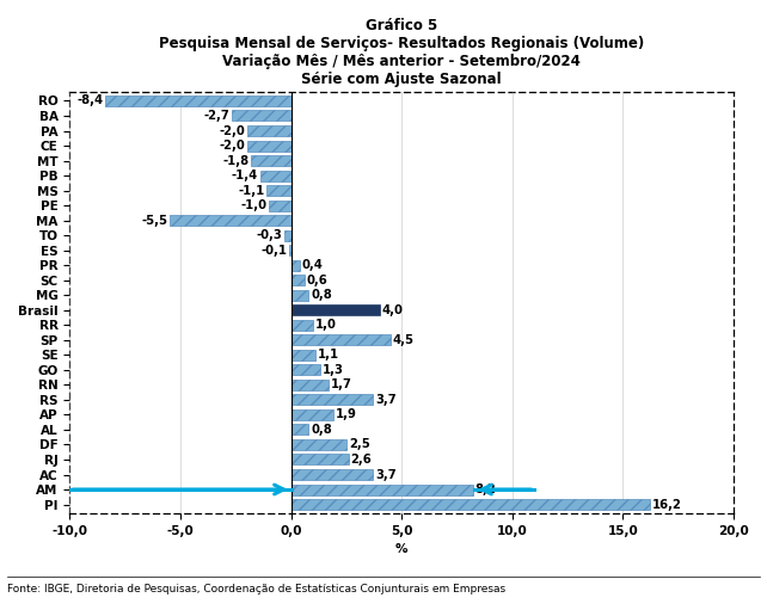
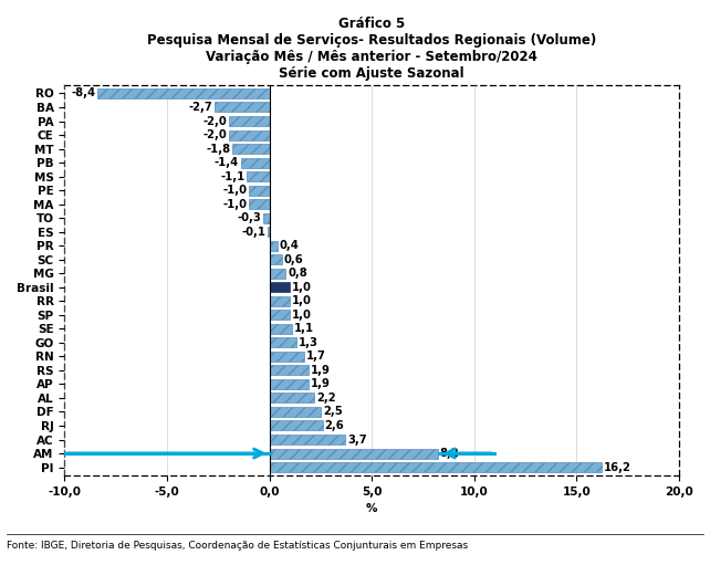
MA: -5,5 -> -1,0
Brasil: 4,0 -> 1,0
SP: 4,5 -> 1,0
RS: 3,7 -> 1,9
AL: 0,8 -> 2,2
